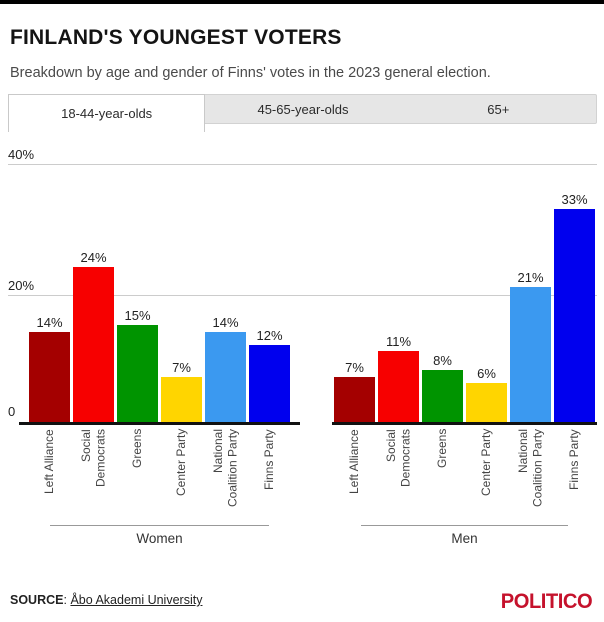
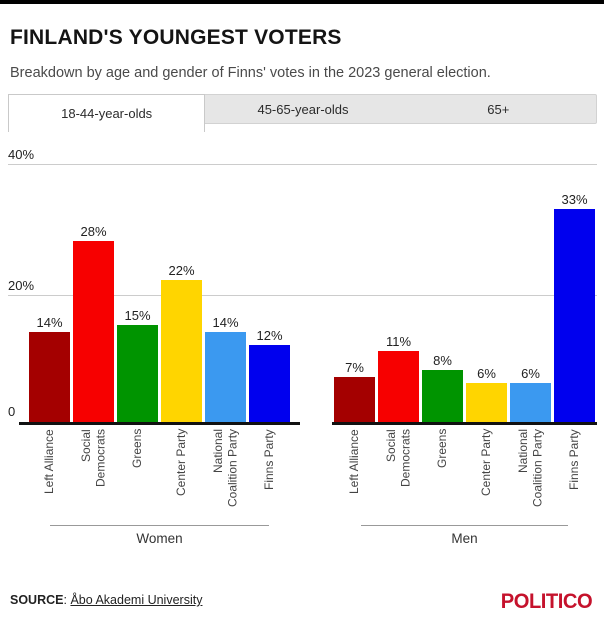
Women/Social Democrats: 24% -> 28%
Women/Center Party: 7% -> 22%
Men/National Coalition Party: 21% -> 6%
